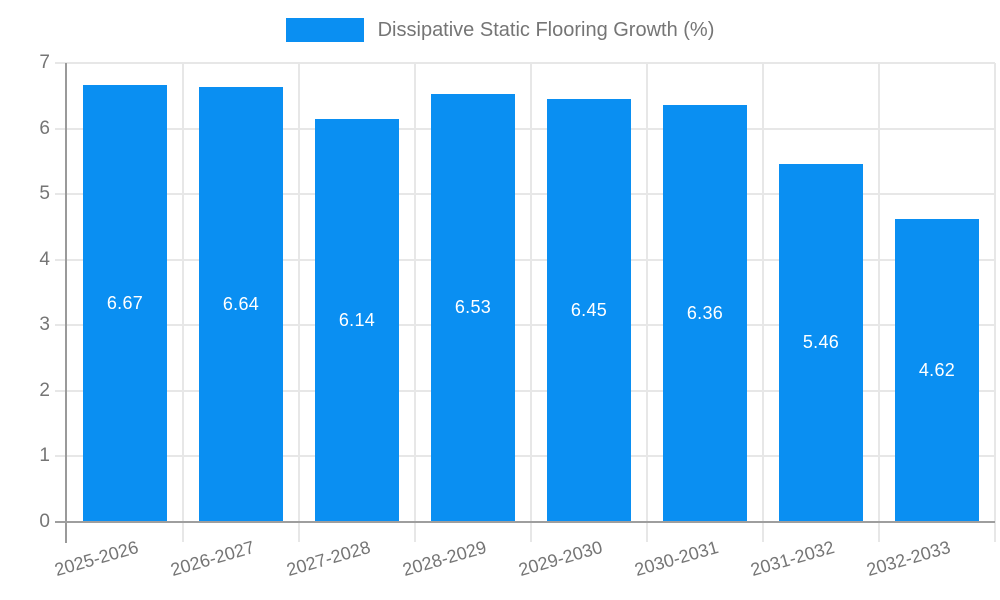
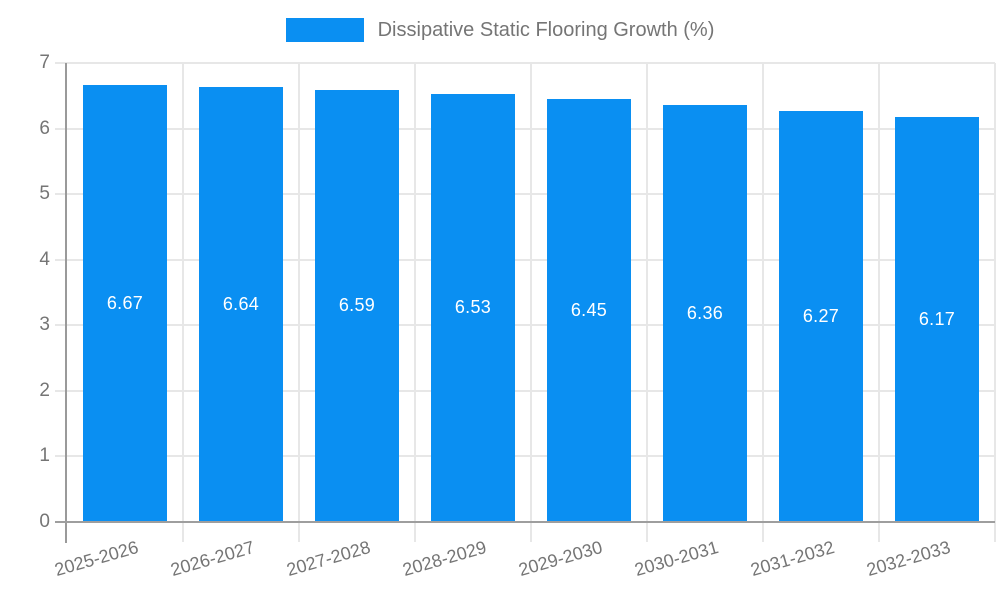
2027-2028: 6.14 -> 6.59
2031-2032: 5.46 -> 6.27
2032-2033: 4.62 -> 6.17
